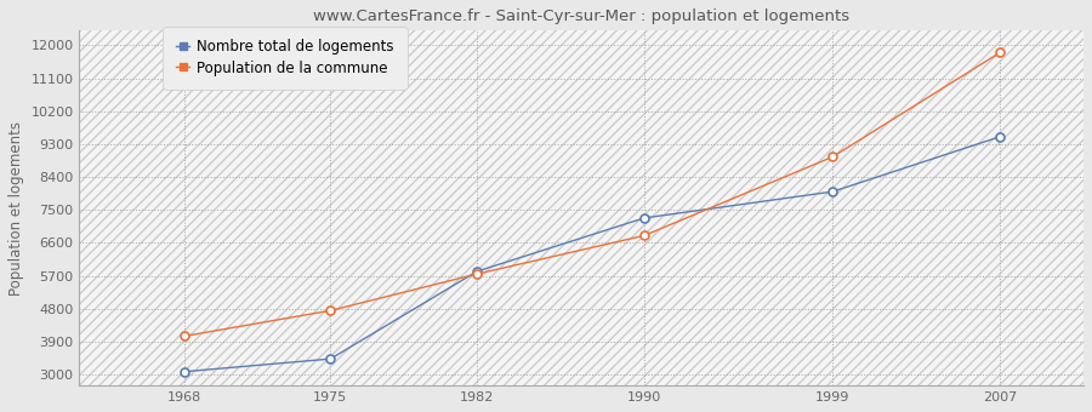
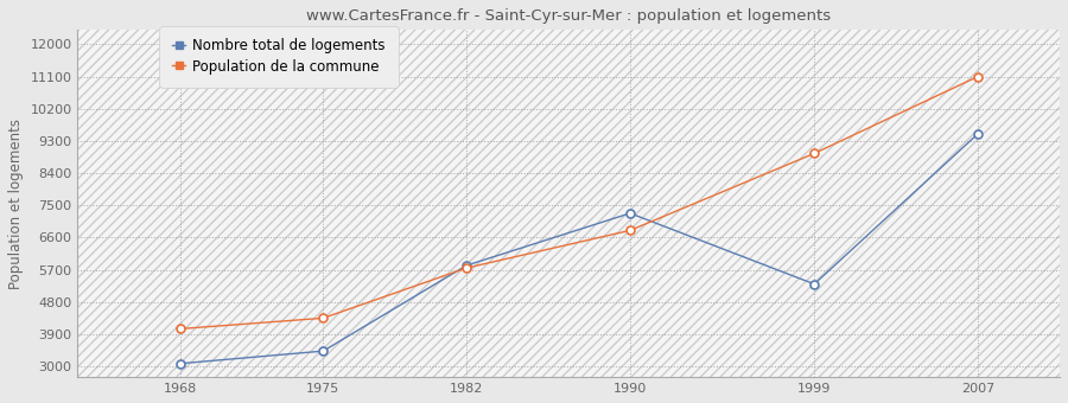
Population de la commune/1975: 4750 -> 4350
Nombre total de logements/1999: 8000 -> 5300
Population de la commune/2007: 11800 -> 11100
